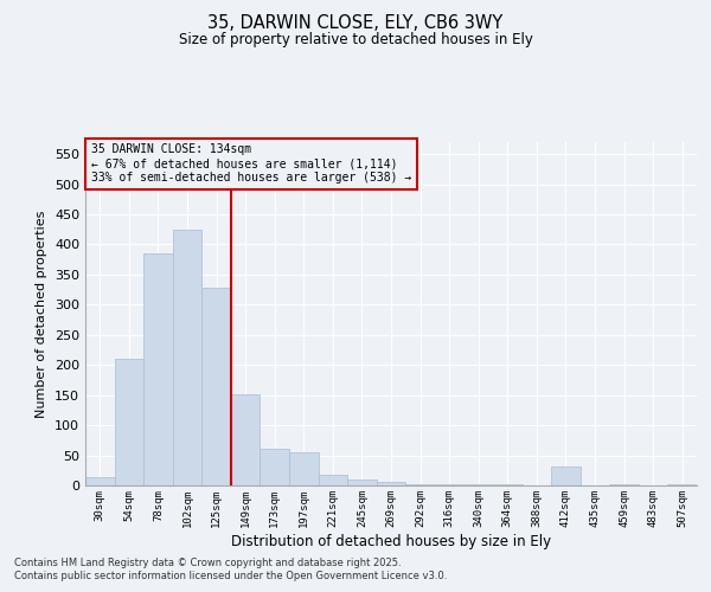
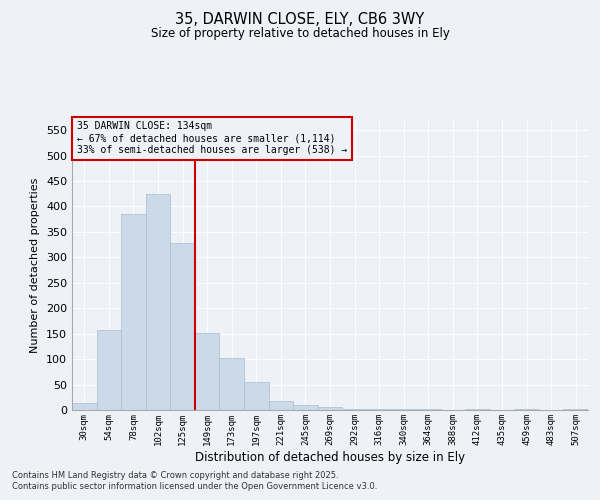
54sqm: 210 -> 157
173sqm: 60 -> 103
412sqm: 32 -> 2
